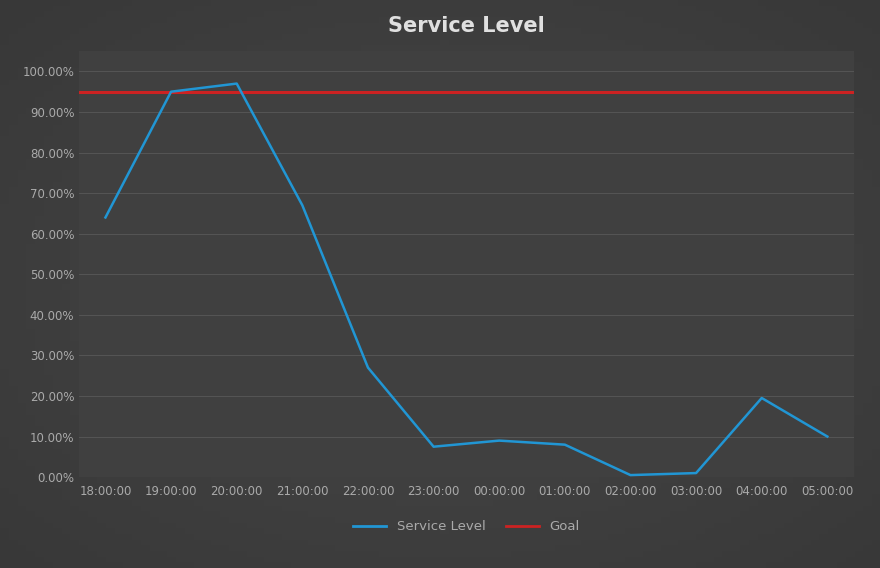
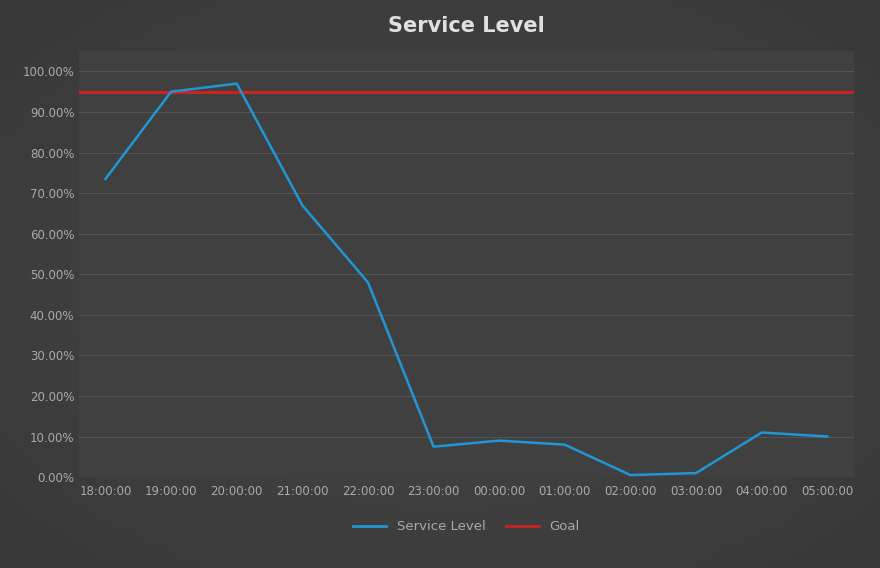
18:00:00: 64.0% -> 73.5%
22:00:00: 27.0% -> 48.0%
04:00:00: 19.5% -> 11.0%
